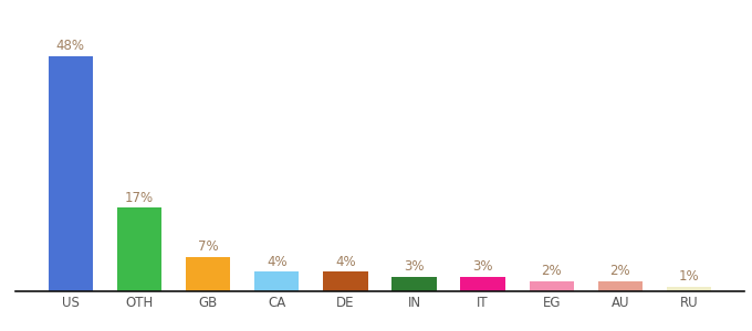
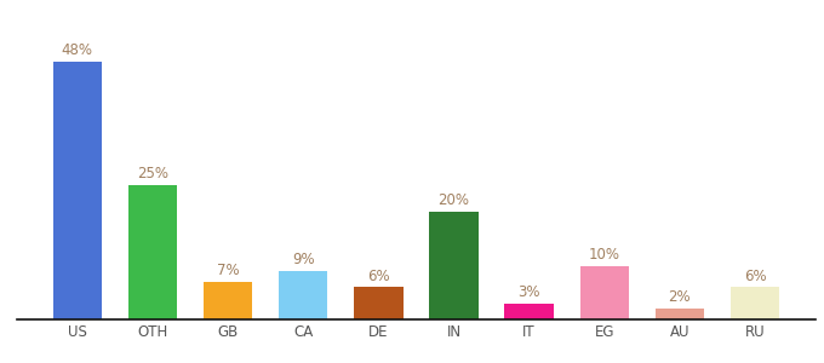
OTH: 17% -> 25%
CA: 4% -> 9%
DE: 4% -> 6%
IN: 3% -> 20%
EG: 2% -> 10%
RU: 1% -> 6%
